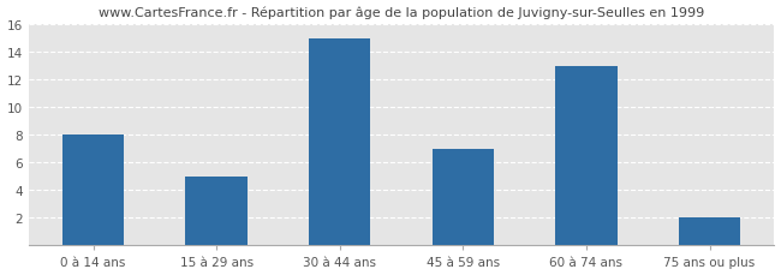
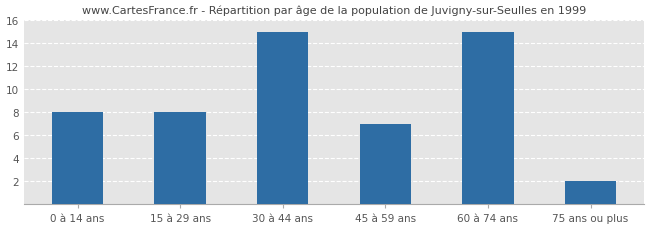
15 à 29 ans: 5 -> 8
60 à 74 ans: 13 -> 15
